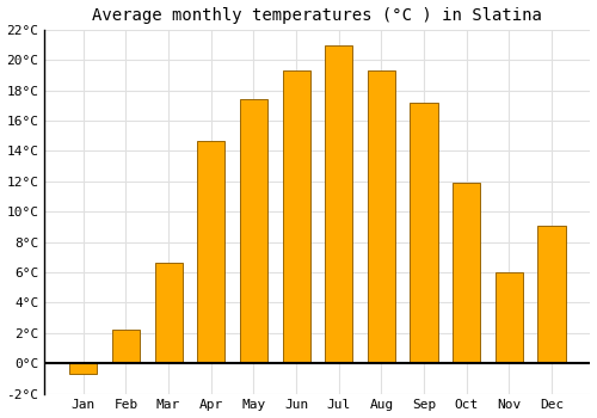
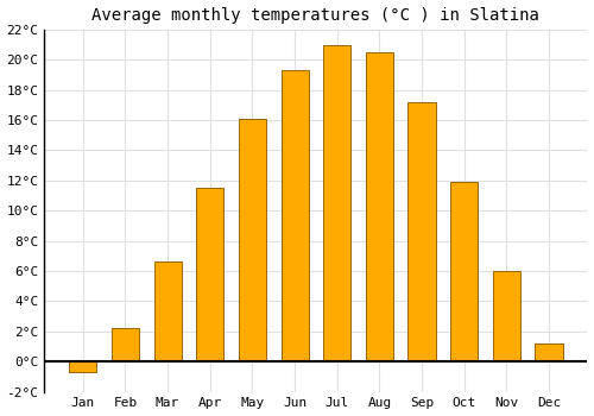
Apr: 14.7°C -> 11.5°C
May: 17.4°C -> 16.1°C
Aug: 19.3°C -> 20.5°C
Dec: 9.1°C -> 1.2°C
